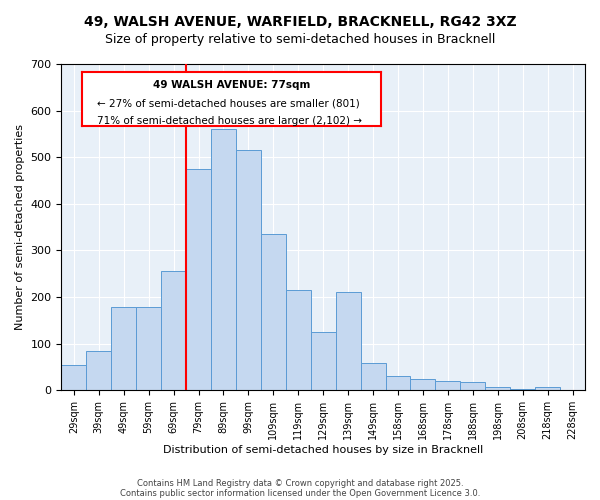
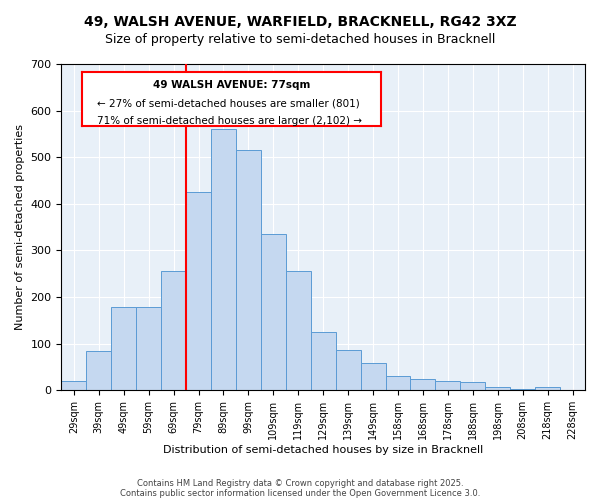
29sqm: 55 -> 20
79sqm: 475 -> 425
119sqm: 215 -> 255
139sqm: 210 -> 87
